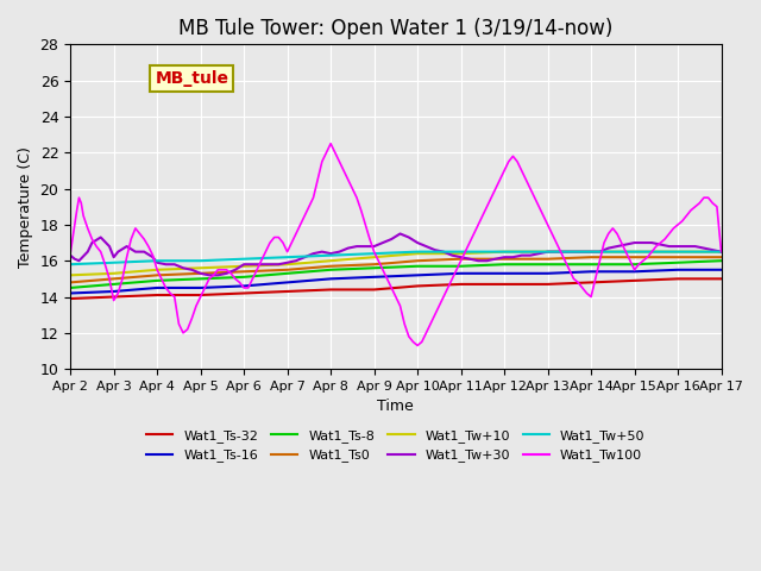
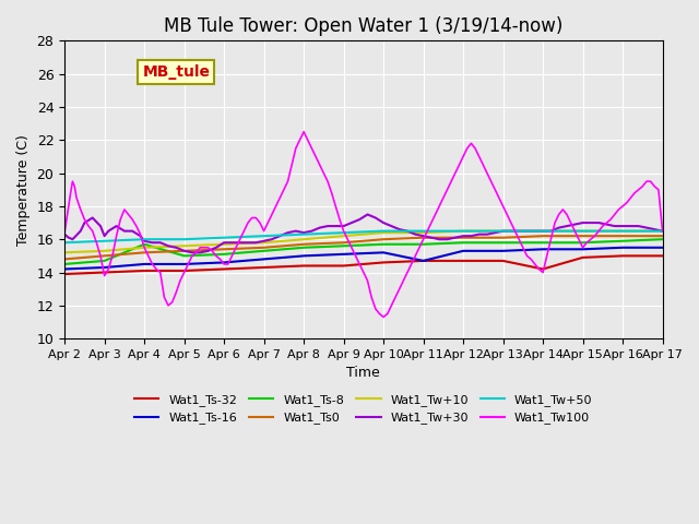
Wat1_Ts-8/Apr 4: 14.9 -> 15.7
Wat1_Ts-16/Apr 11: 15.3 -> 14.7
Wat1_Ts-32/Apr 14: 14.8 -> 14.2
